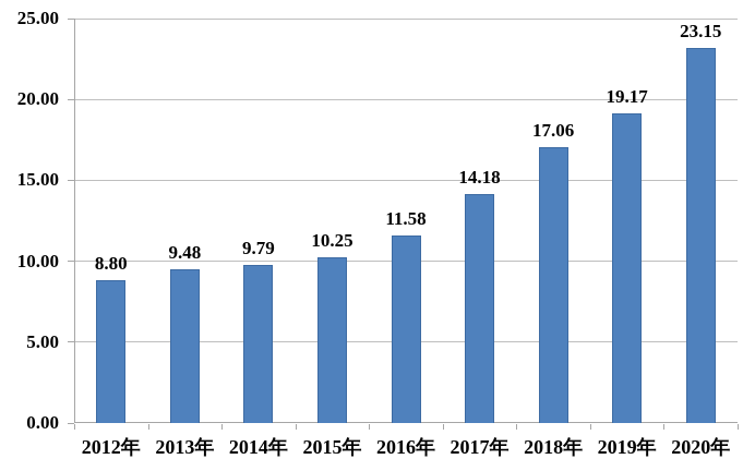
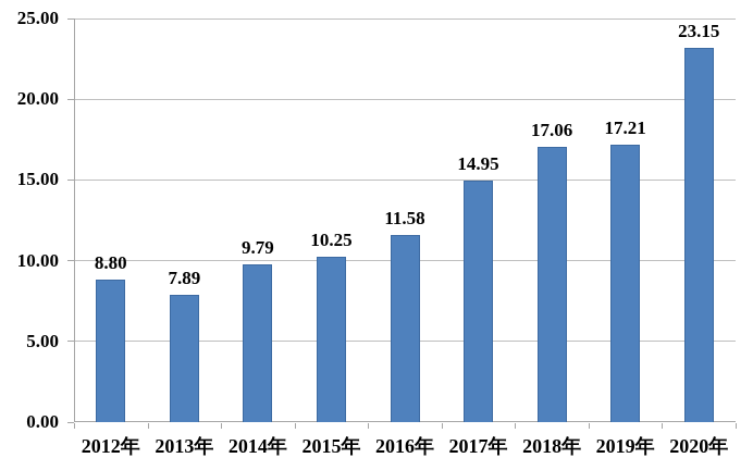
2013年: 9.48 -> 7.89
2017年: 14.18 -> 14.95
2019年: 19.17 -> 17.21
